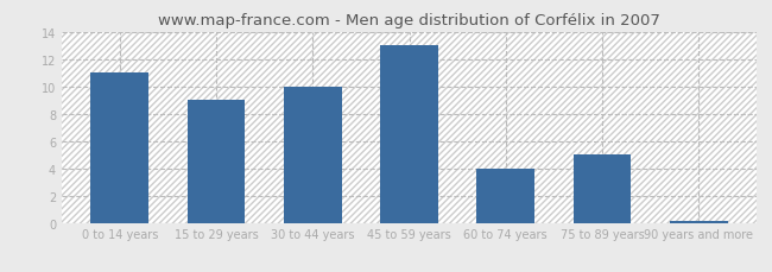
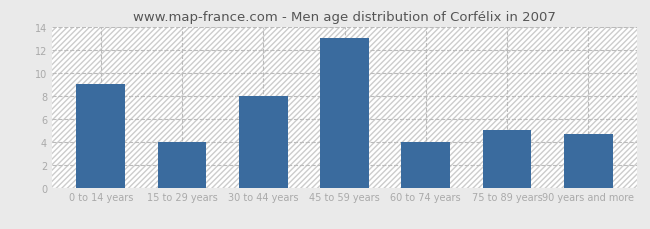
0 to 14 years: 11.0 -> 9.0
15 to 29 years: 9.0 -> 4.0
30 to 44 years: 10.0 -> 8.0
90 years and more: 0.1 -> 4.7
